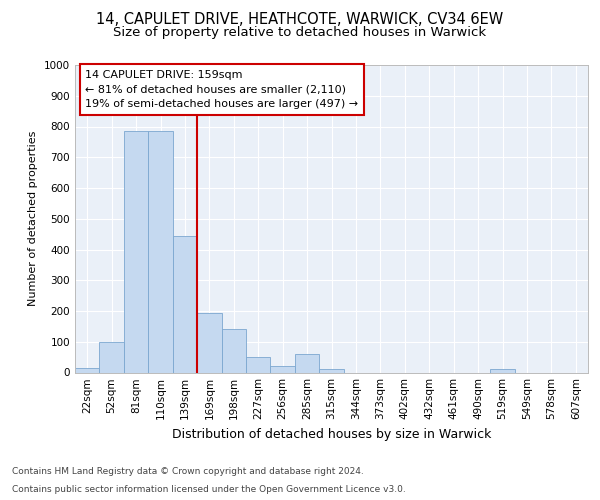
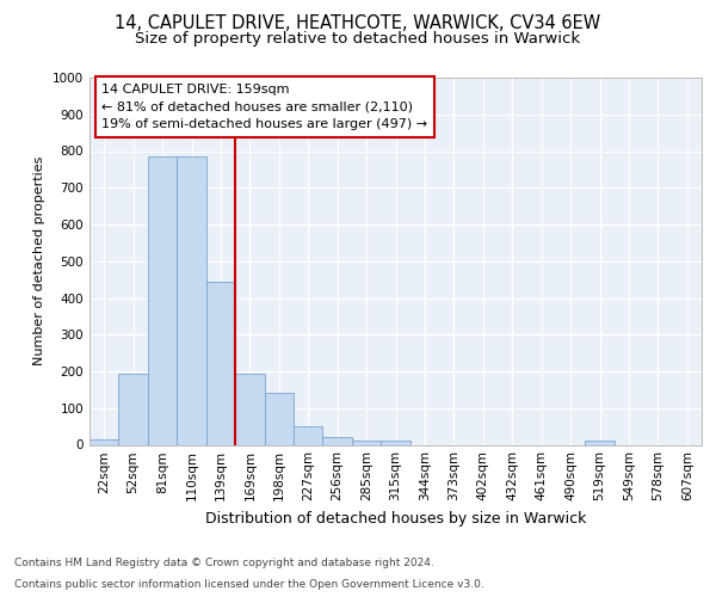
52sqm: 100 -> 195
285sqm: 60 -> 10
